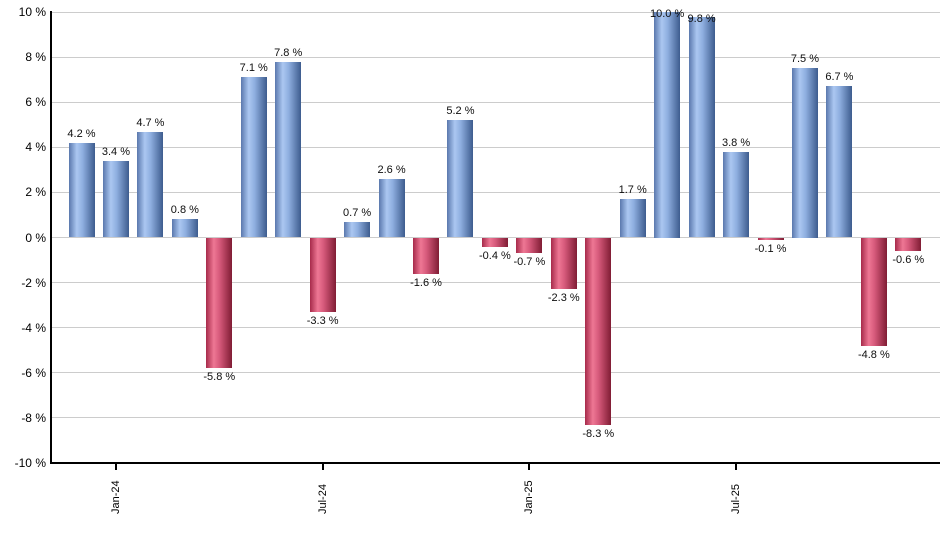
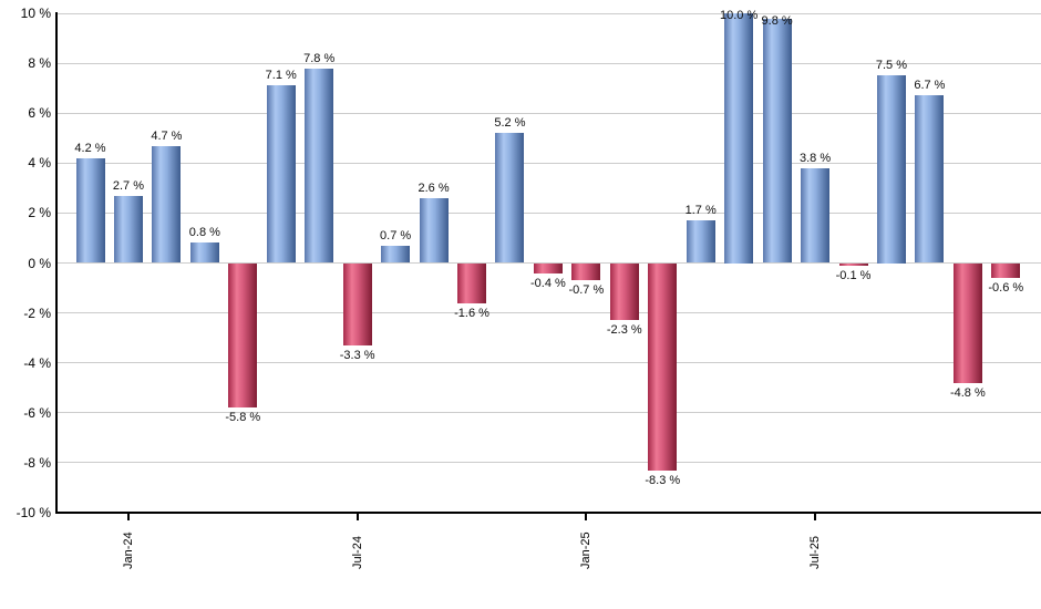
Jan-24: 3.4 -> 2.7
